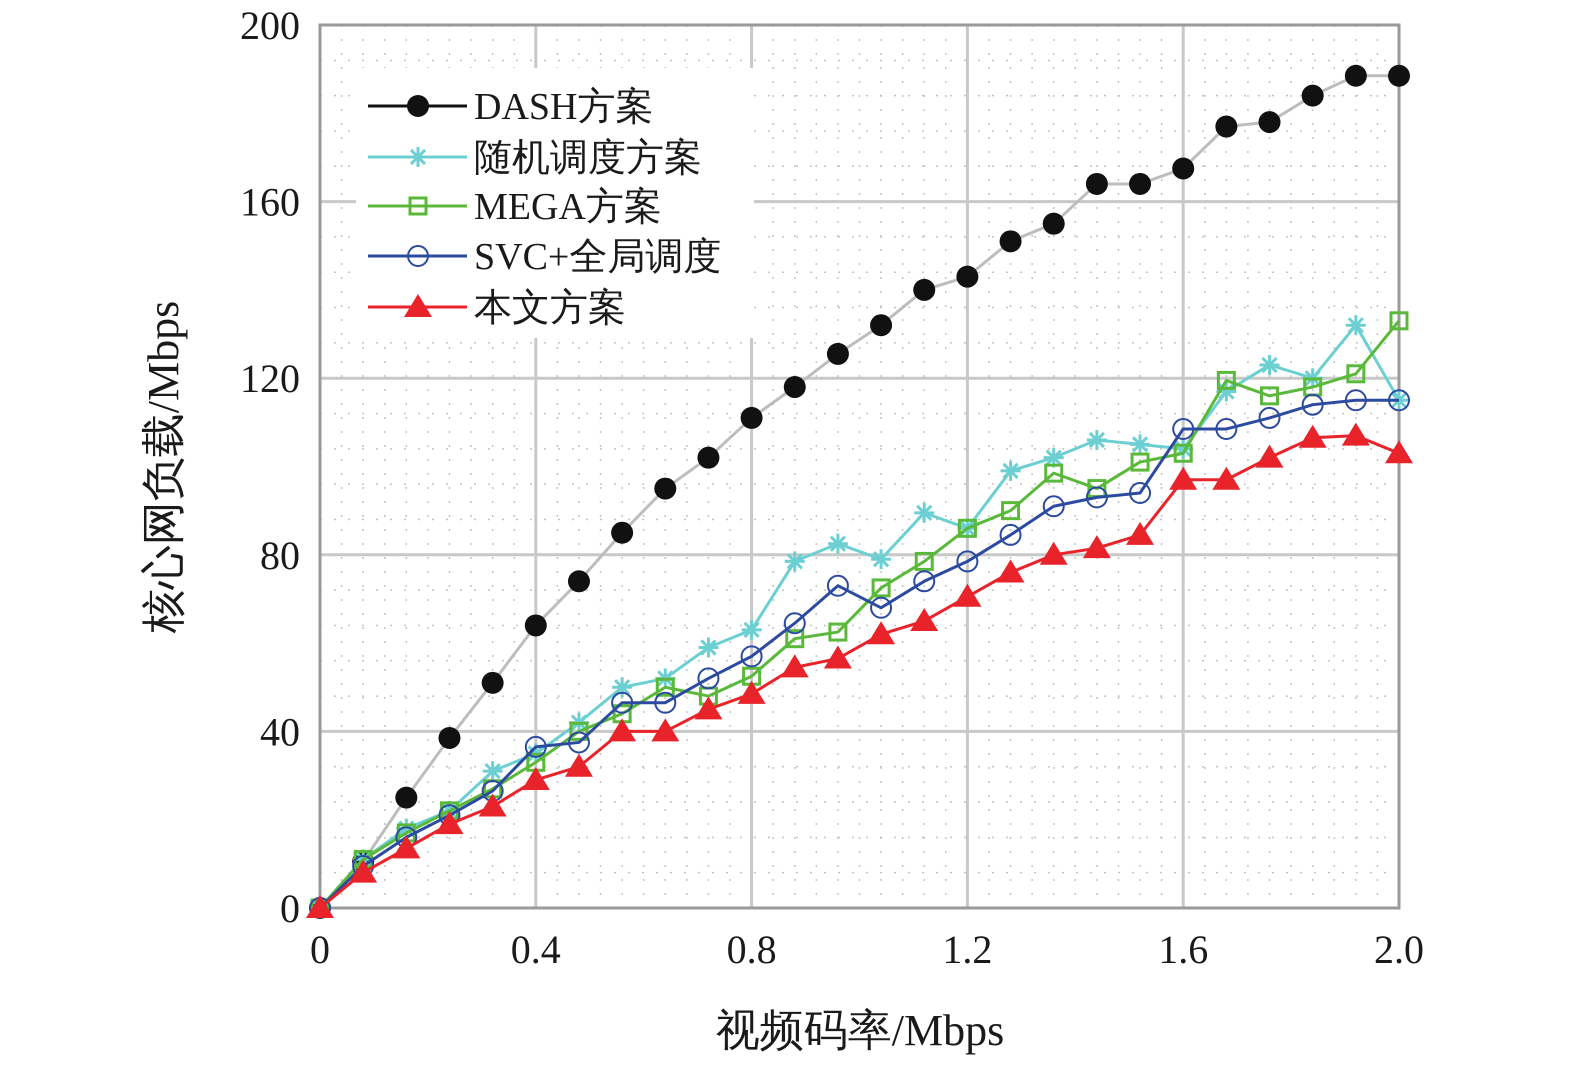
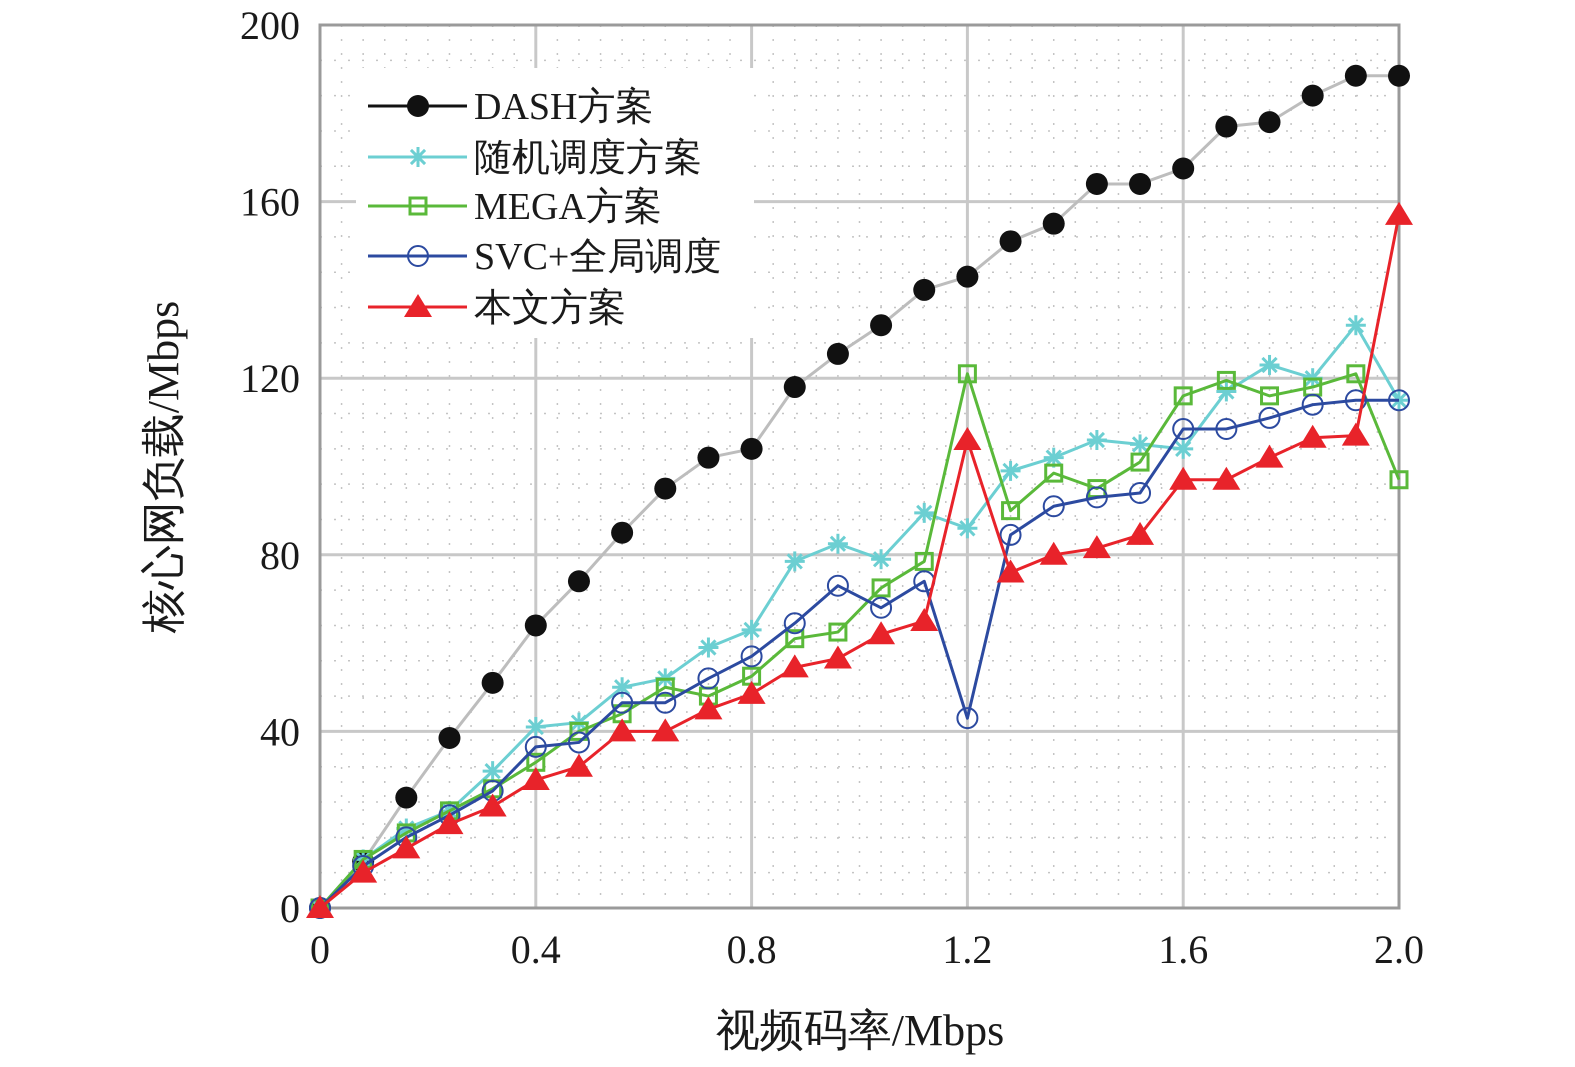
随机调度方案/0.4: 35 -> 41
DASH方案/0.8: 111 -> 104
MEGA方案/1.2: 86 -> 121
SVC+全局调度/1.2: 78 -> 43
本文方案/1.2: 70 -> 106
MEGA方案/1.6: 103 -> 116
MEGA方案/2.0: 133 -> 97
本文方案/2.0: 103 -> 157
